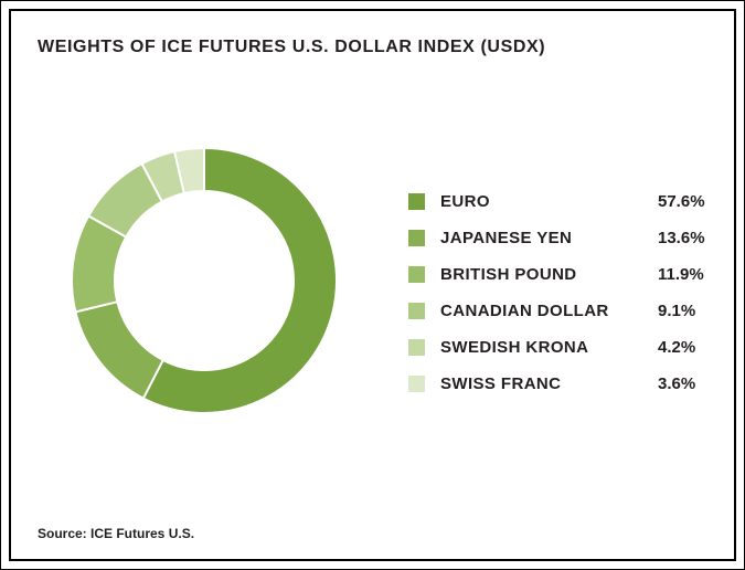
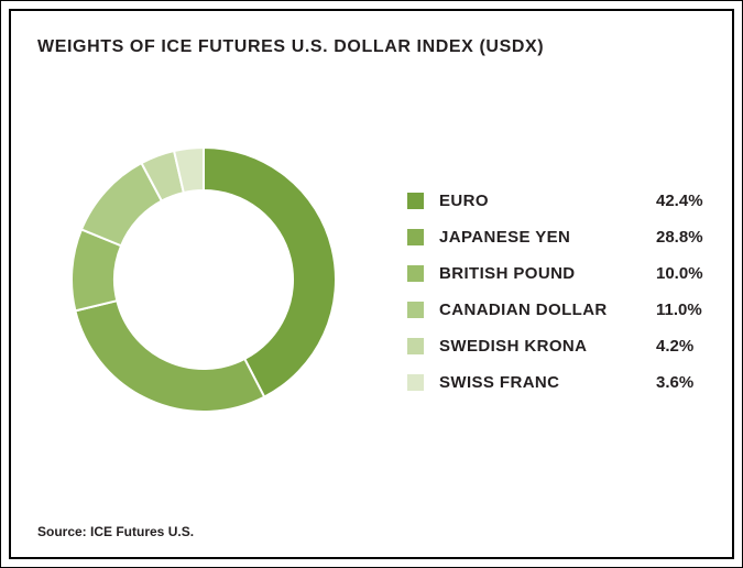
EURO: 57.6% -> 42.4%
JAPANESE YEN: 13.6% -> 28.8%
BRITISH POUND: 11.9% -> 10.0%
CANADIAN DOLLAR: 9.1% -> 11.0%
